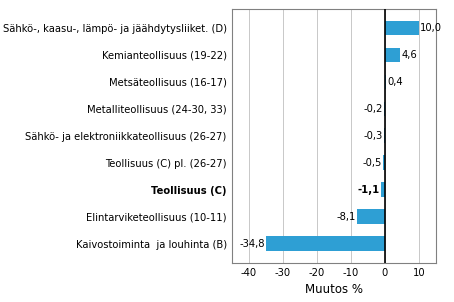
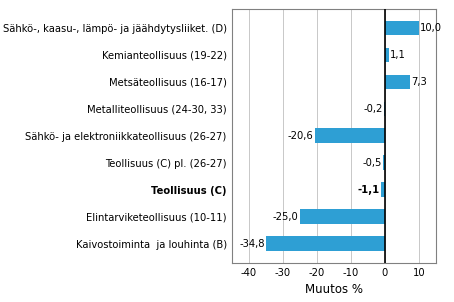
Kemianteollisuus (19-22): 4,6 -> 1,1
Metsäteollisuus (16-17): 0,4 -> 7,3
Sähkö- ja elektroniikkateollisuus (26-27): -0,3 -> -20,6
Elintarviketeollisuus (10-11): -8,1 -> -25,0
